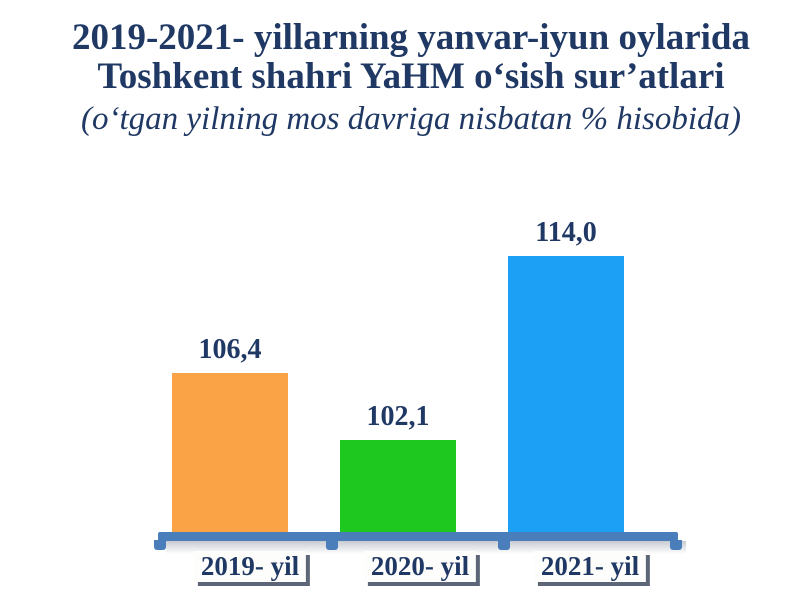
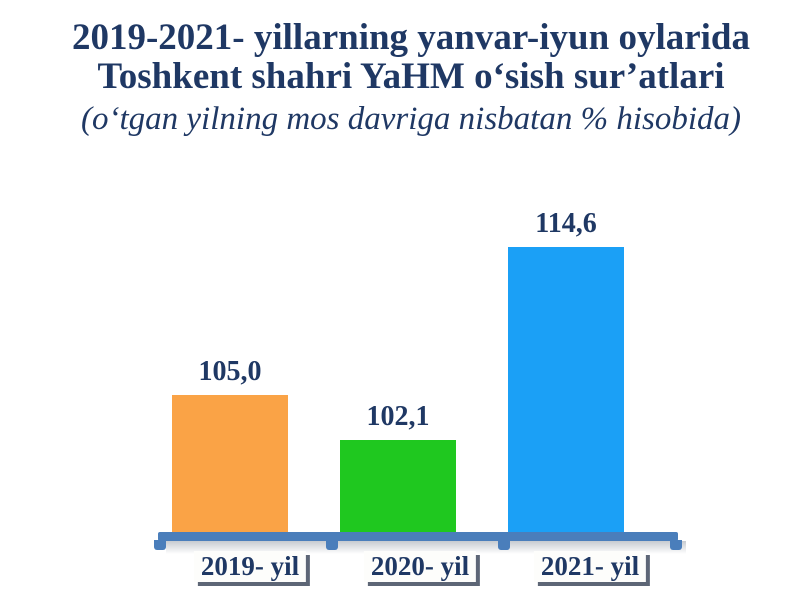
2019- yil: 106,4 -> 105,0
2021- yil: 114,0 -> 114,6
